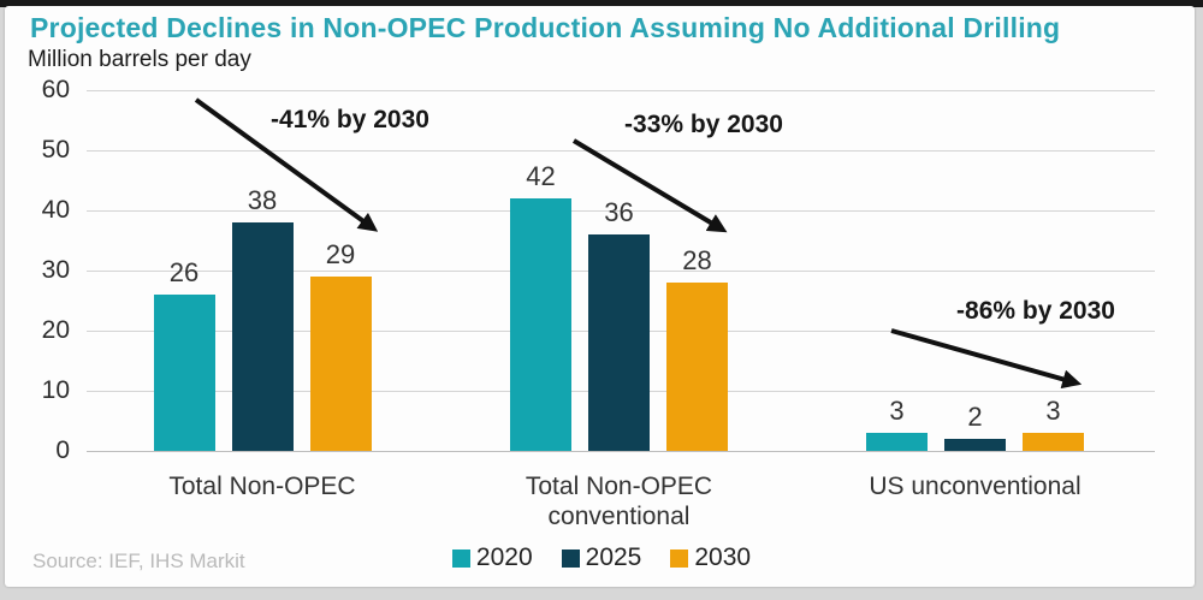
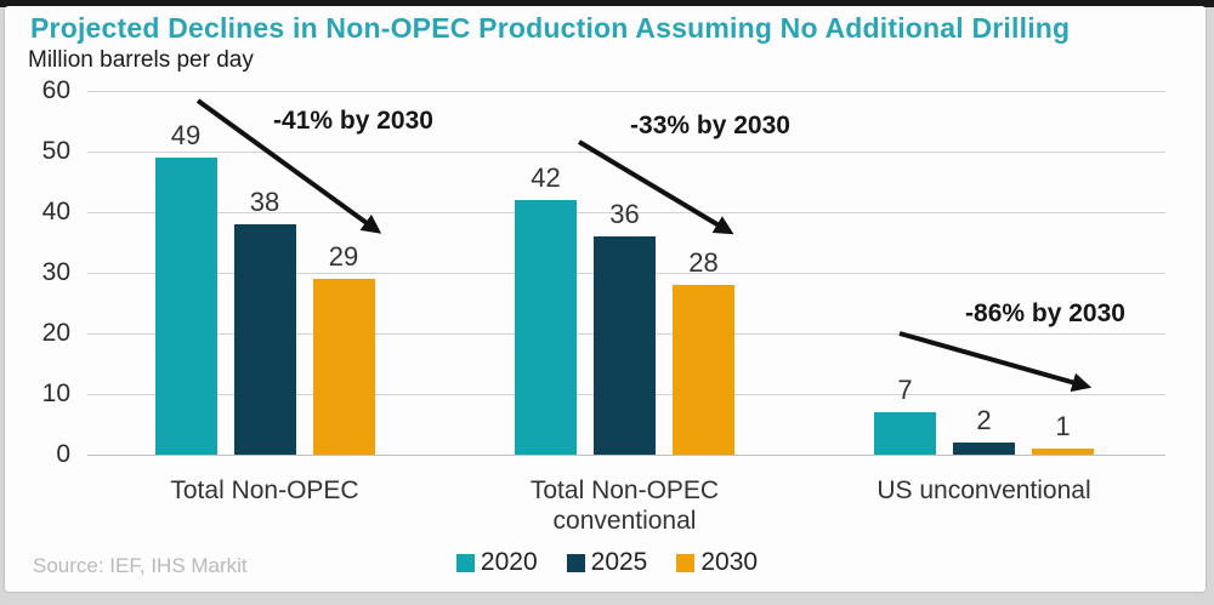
2020/Total Non-OPEC: 26 -> 49
2020/US unconventional: 3 -> 7
2030/US unconventional: 3 -> 1
